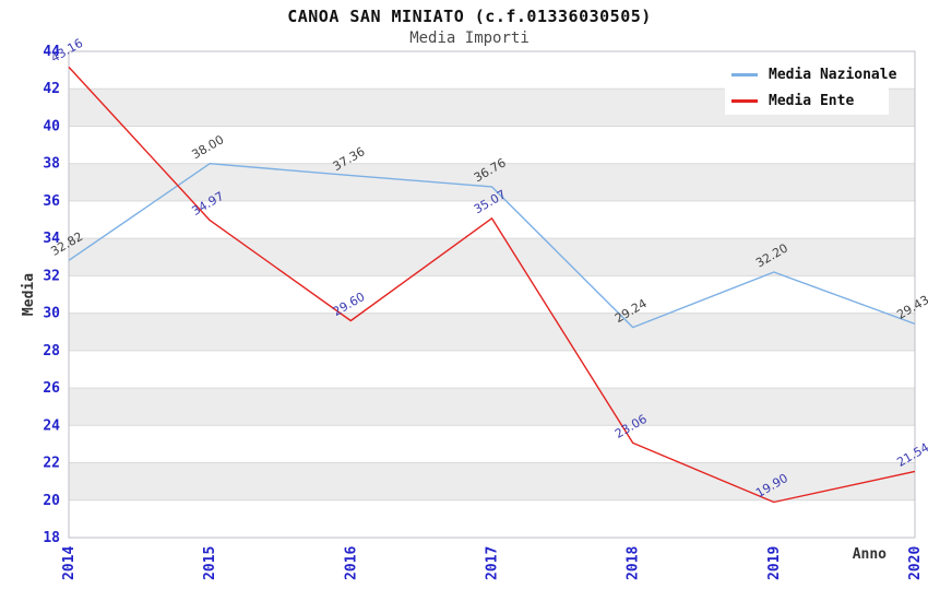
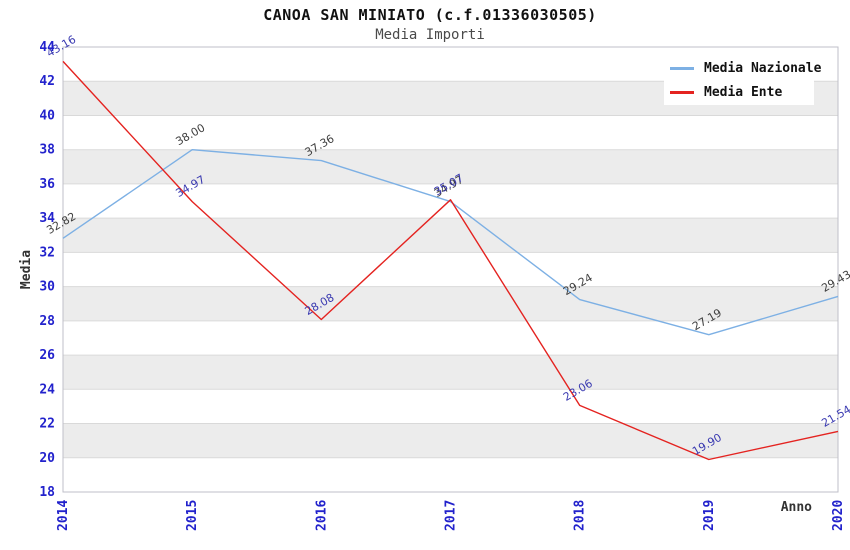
Media Ente/2016: 29.60 -> 28.08
Media Nazionale/2017: 36.76 -> 34.97
Media Nazionale/2019: 32.20 -> 27.19
